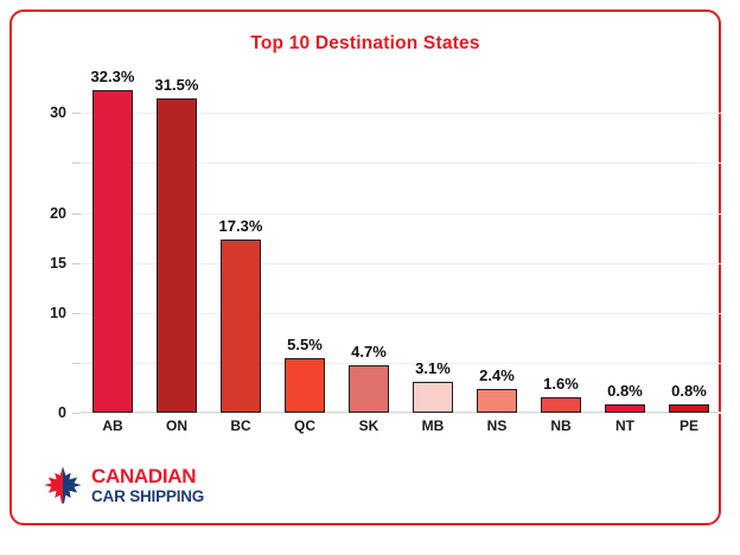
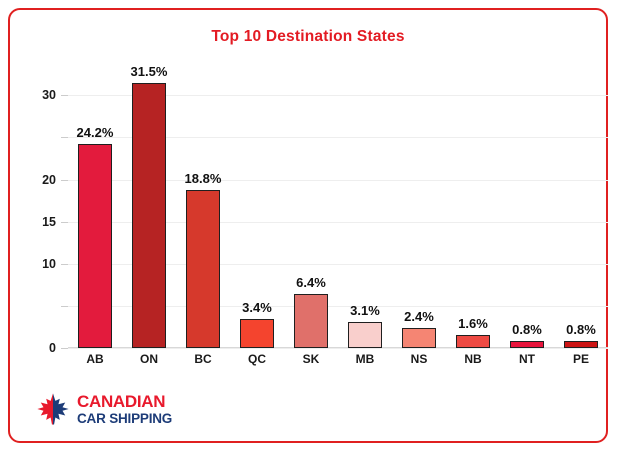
AB: 32.3% -> 24.2%
BC: 17.3% -> 18.8%
QC: 5.5% -> 3.4%
SK: 4.7% -> 6.4%
